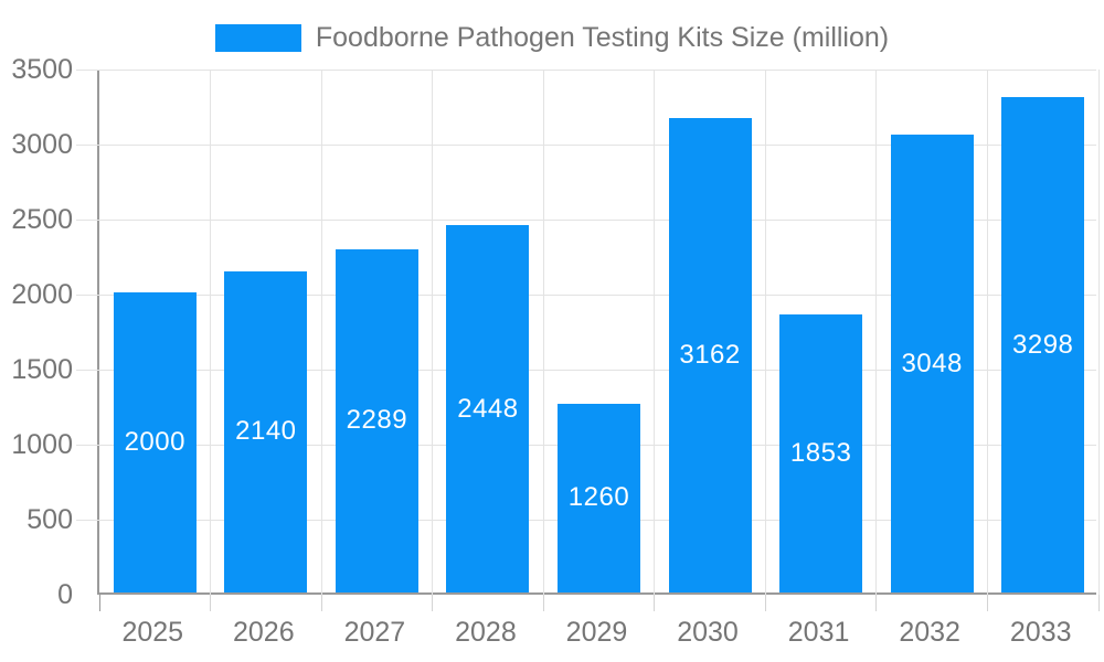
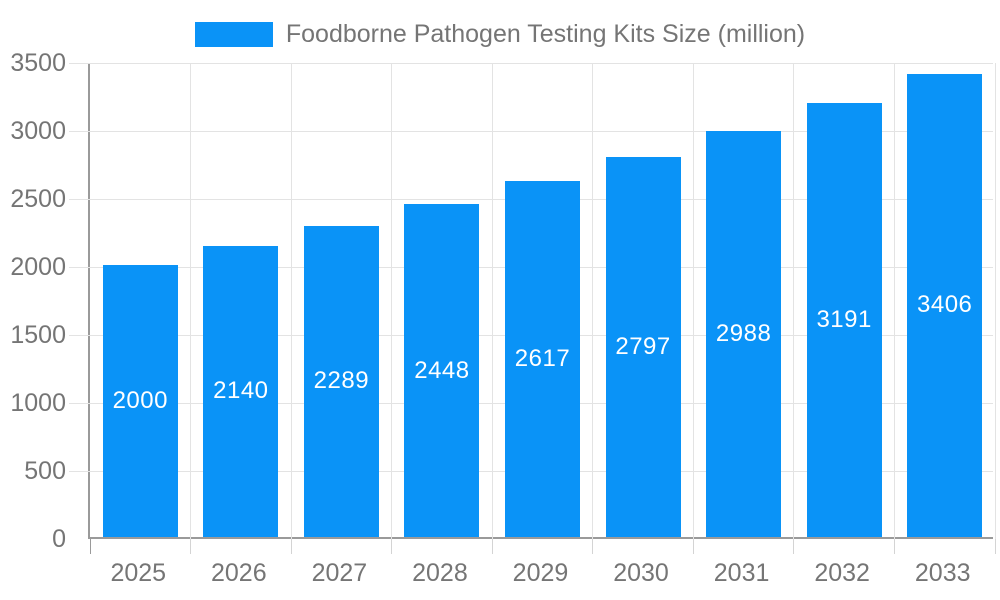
2029: 1260 -> 2617
2030: 3162 -> 2797
2031: 1853 -> 2988
2032: 3048 -> 3191
2033: 3298 -> 3406
